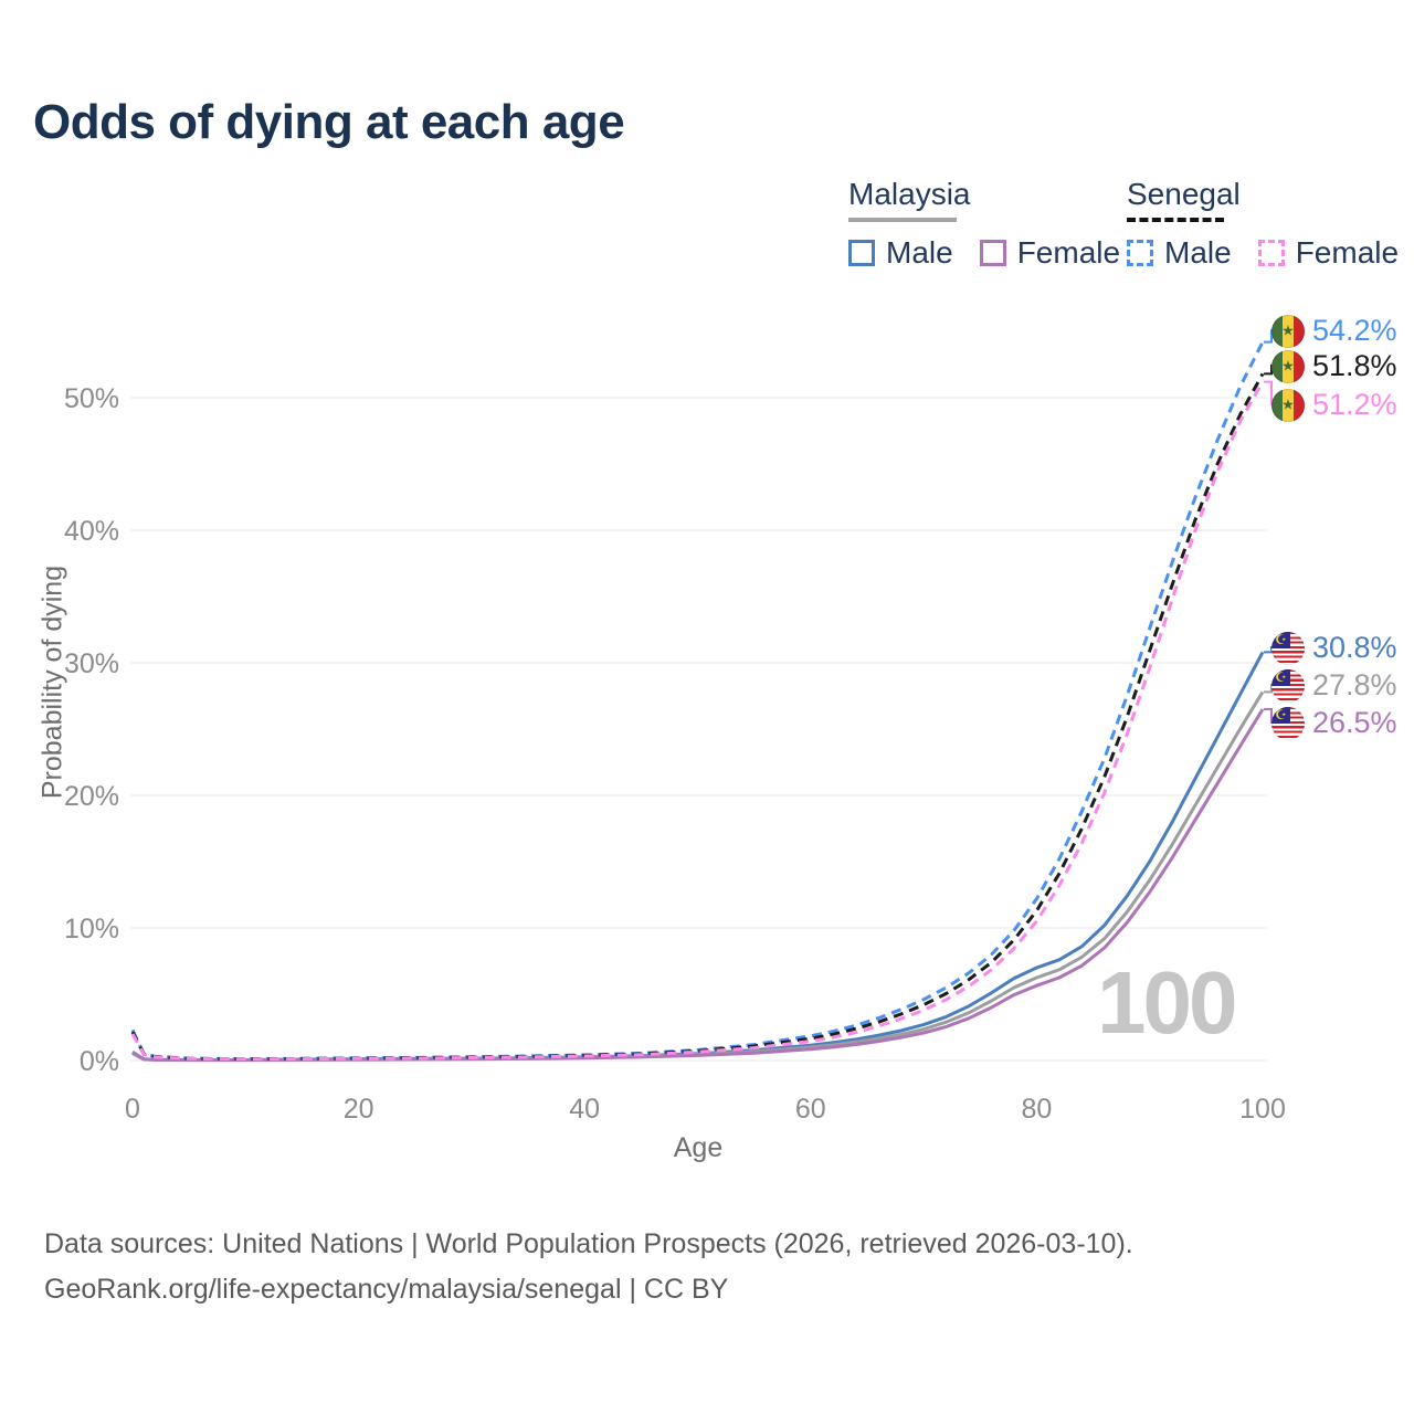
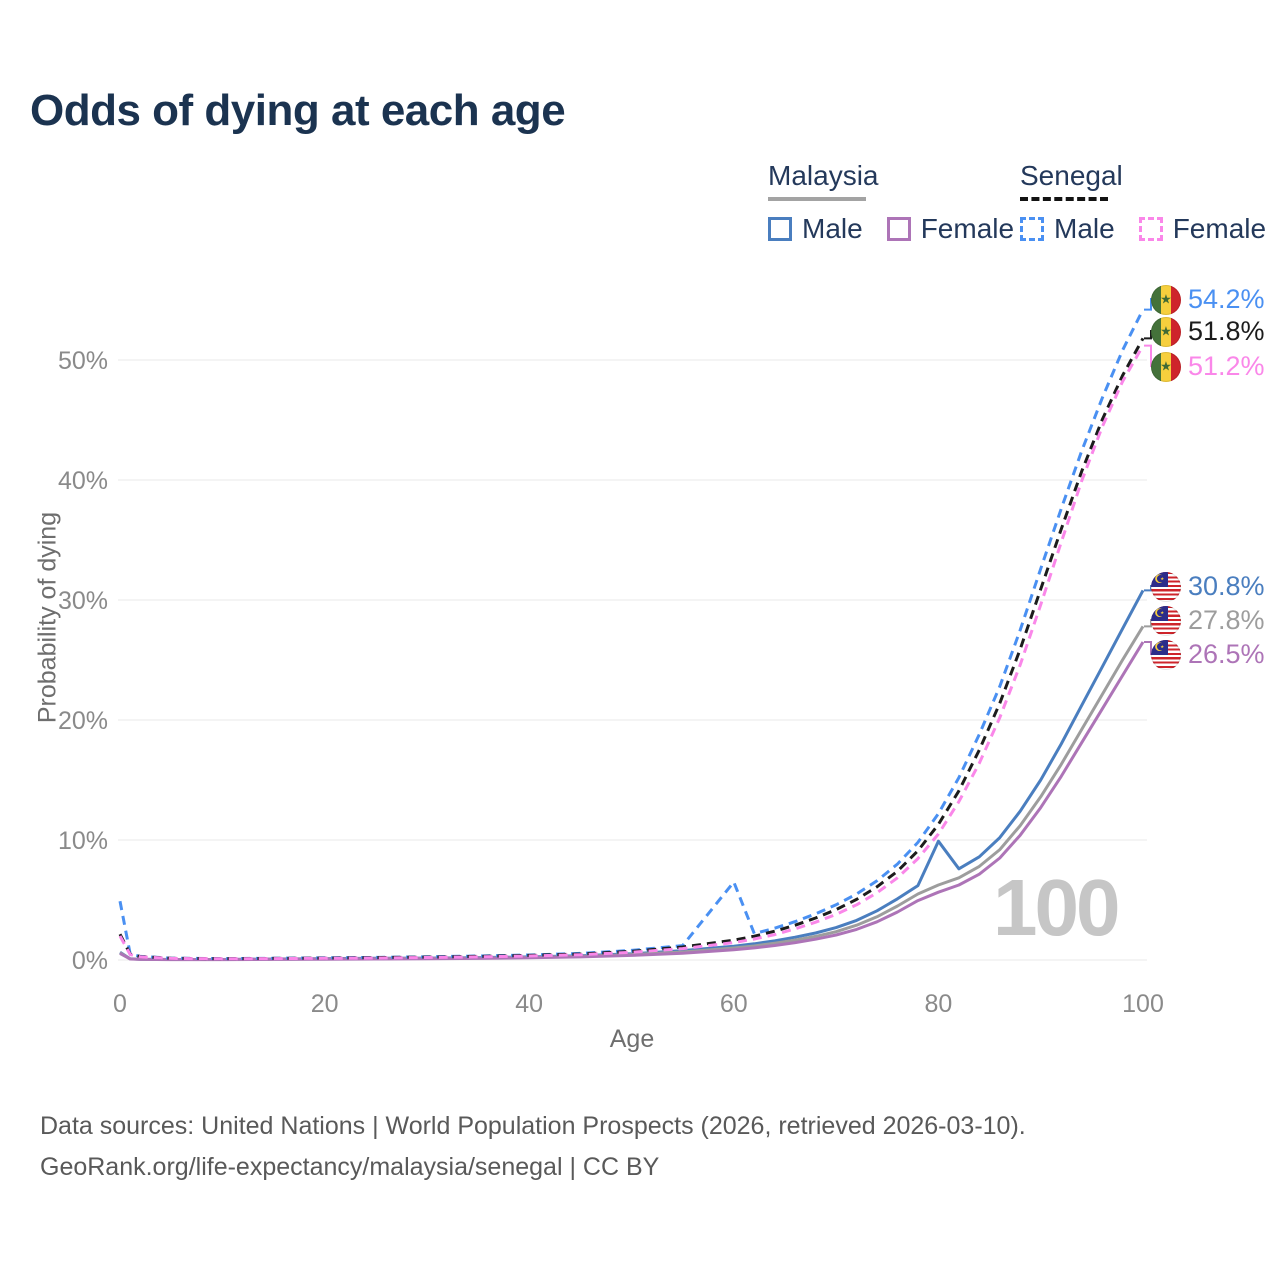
Senegal Male/0: 2.3% -> 4.9%
Senegal Male/60: 1.9% -> 6.5%
Malaysia Male/80: 7.0% -> 9.9%
